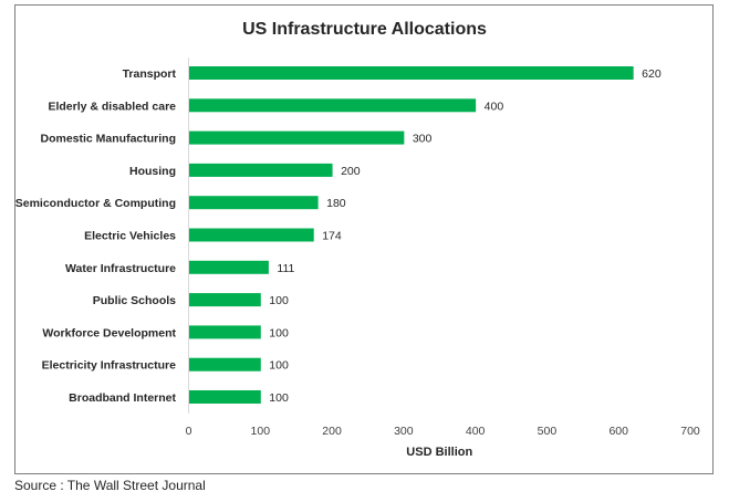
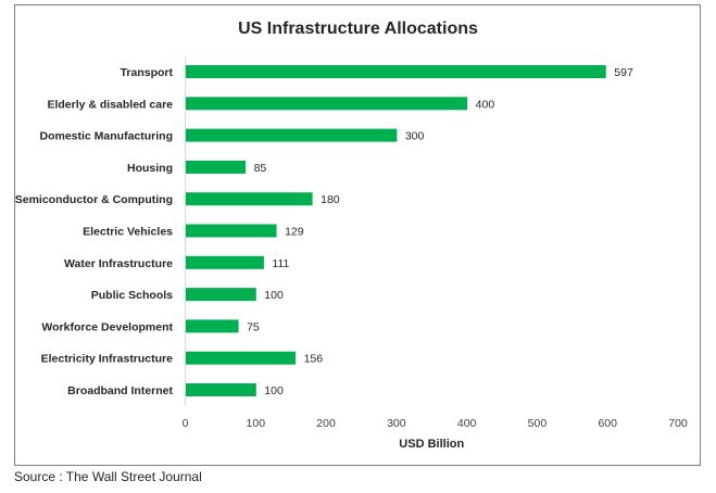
Transport: 620 -> 597
Housing: 200 -> 85
Electric Vehicles: 174 -> 129
Workforce Development: 100 -> 75
Electricity Infrastructure: 100 -> 156
